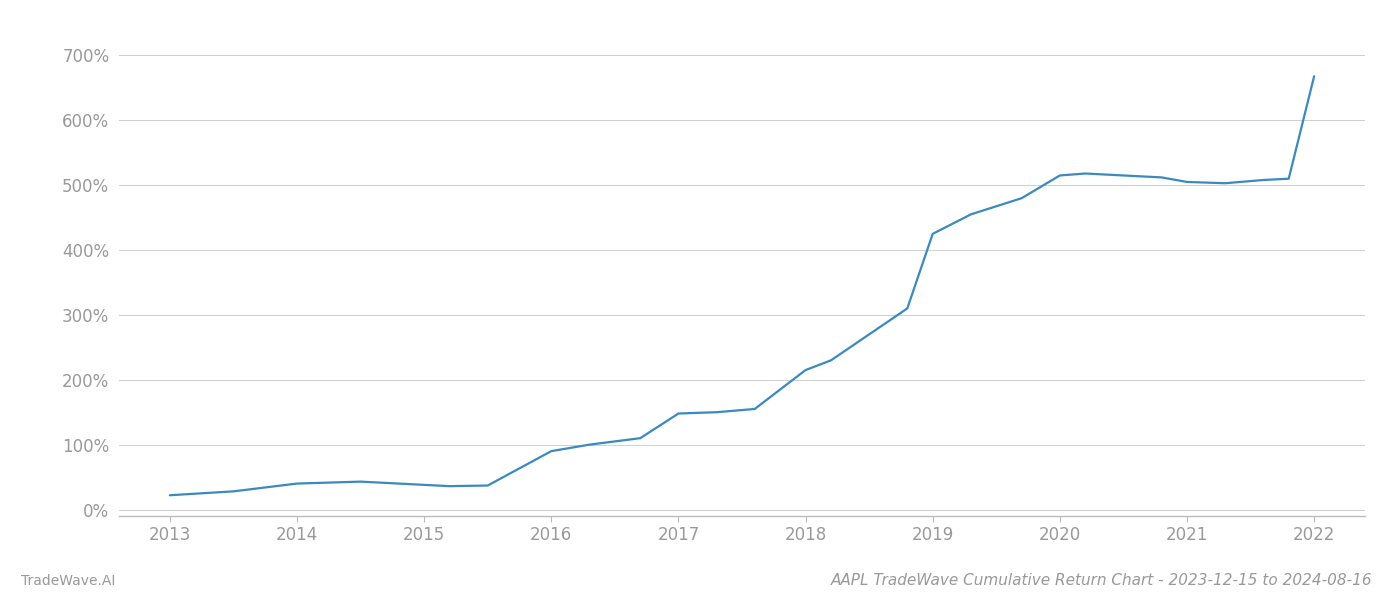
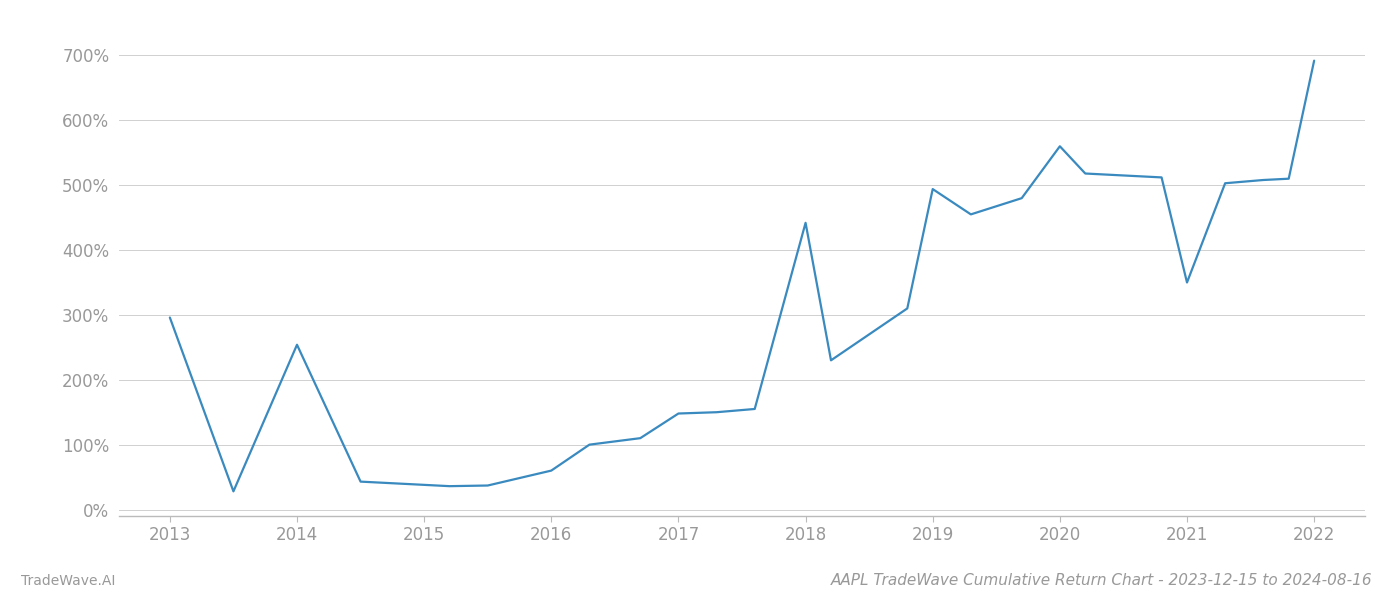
2013: 22% -> 296%
2014: 40% -> 254%
2016: 90% -> 60%
2018: 215% -> 442%
2019: 425% -> 494%
2020: 515% -> 560%
2021: 505% -> 350%
2022: 668% -> 692%
